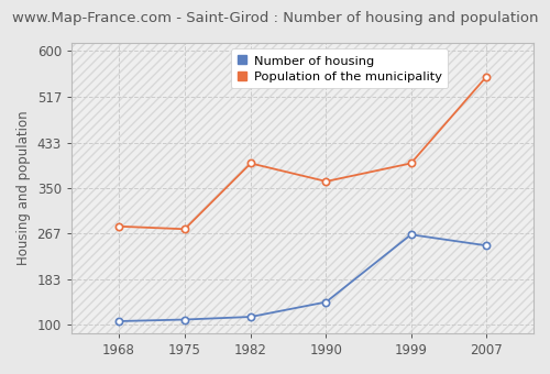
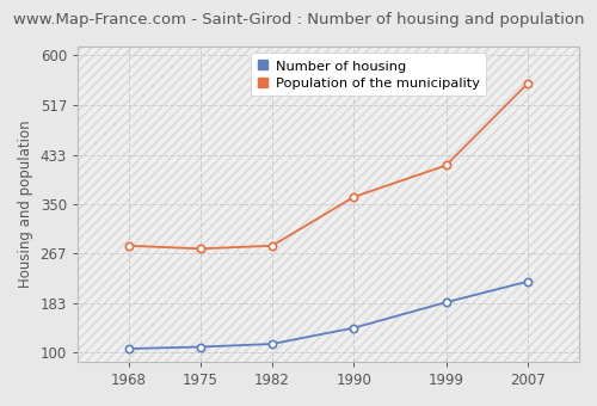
Population of the municipality/1982: 395 -> 280
Number of housing/1999: 265 -> 185
Population of the municipality/1999: 395 -> 415
Number of housing/2007: 245 -> 220
